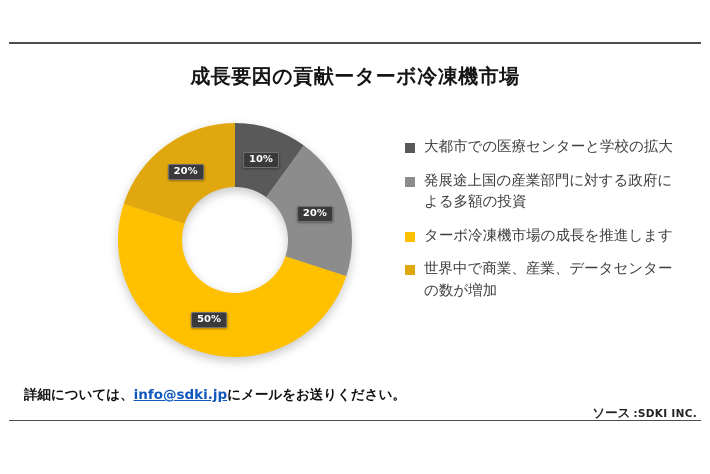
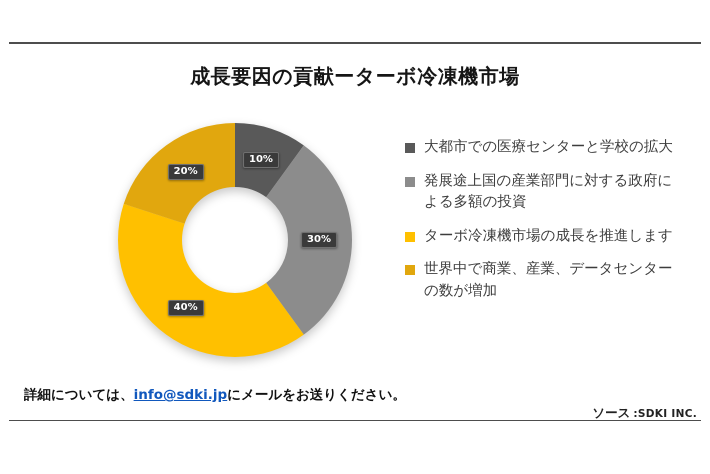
発展途上国の産業部門に対する政府による多額の投資: 20% -> 30%
ターボ冷凍機市場の成長を推進します: 50% -> 40%
